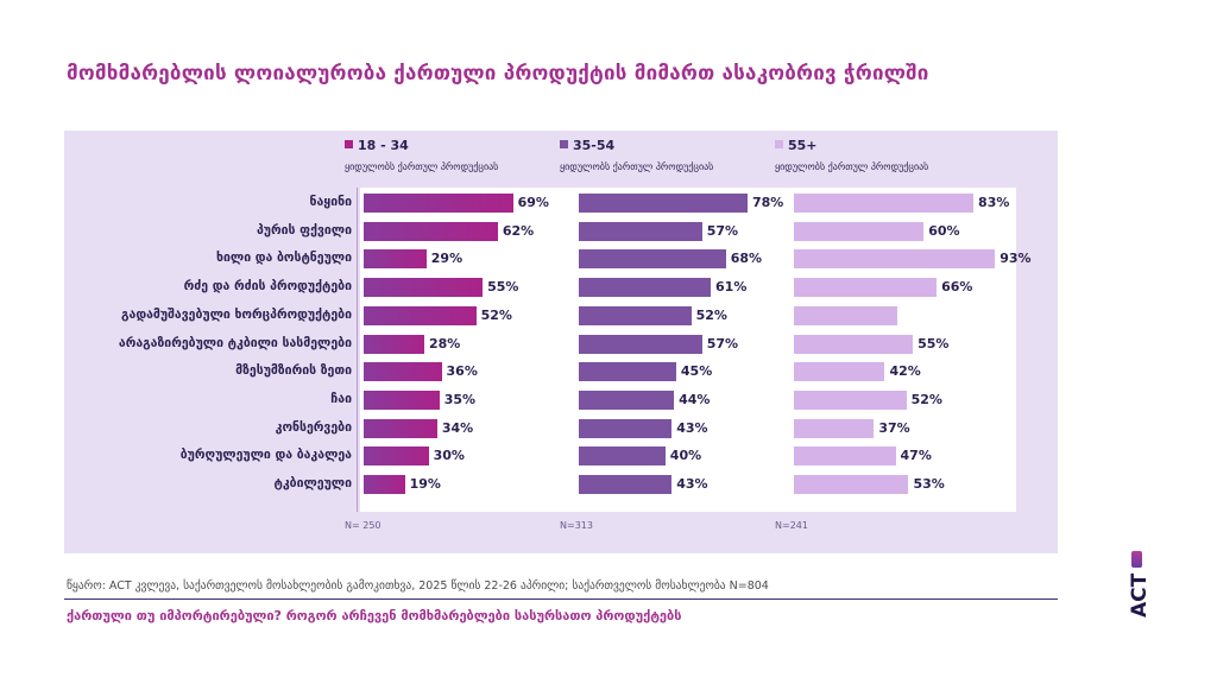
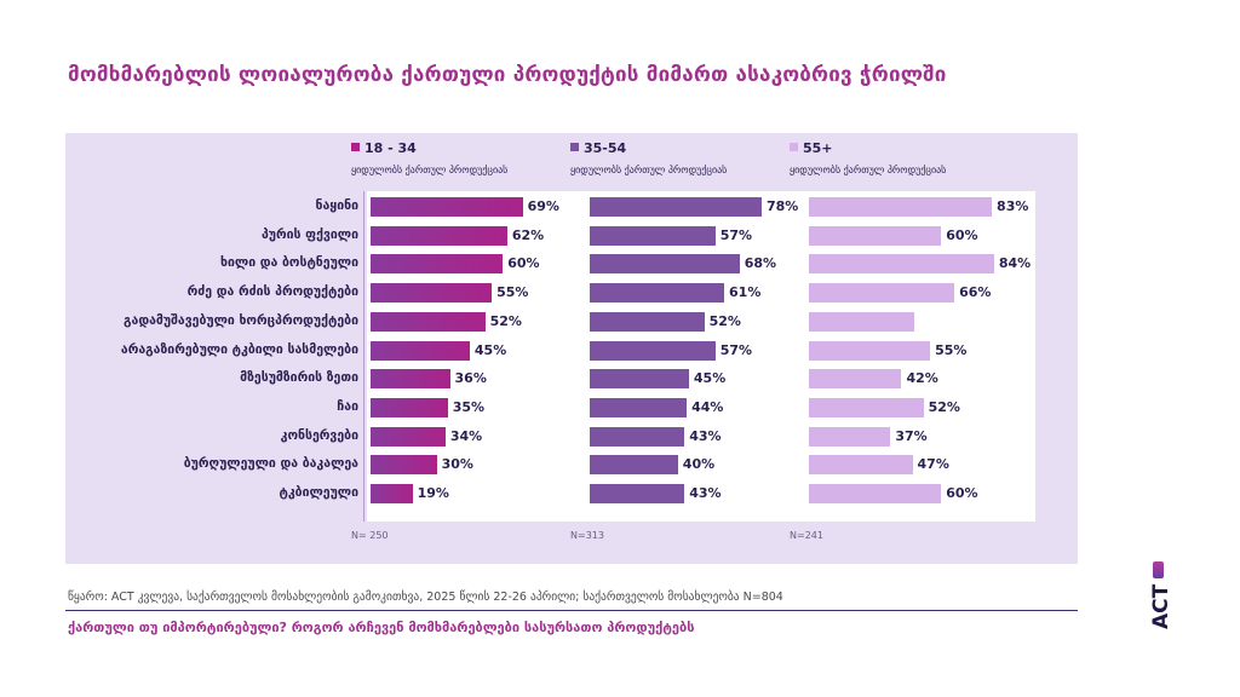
18 - 34/ხილი და ბოსტნეული: 29% -> 60%
55+/ხილი და ბოსტნეული: 93% -> 84%
18 - 34/არაგაზირებული ტკბილი სასმელები: 28% -> 45%
55+/ტკბილეული: 53% -> 60%
